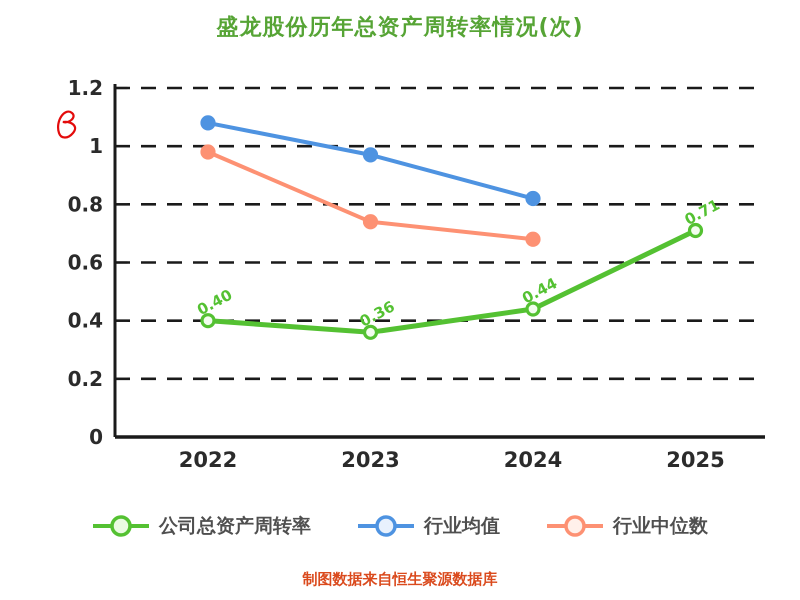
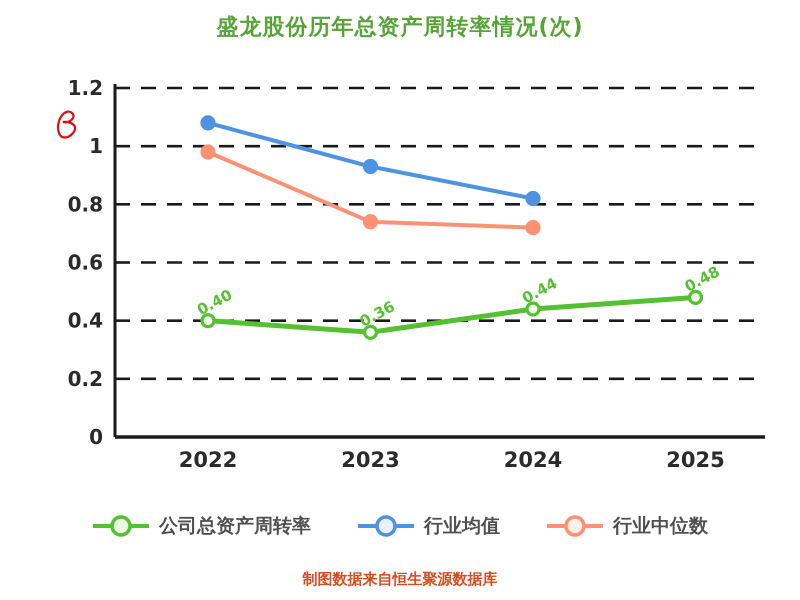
行业均值/2023: 0.97 -> 0.93
行业中位数/2024: 0.68 -> 0.72
公司总资产周转率/2025: 0.71 -> 0.48
